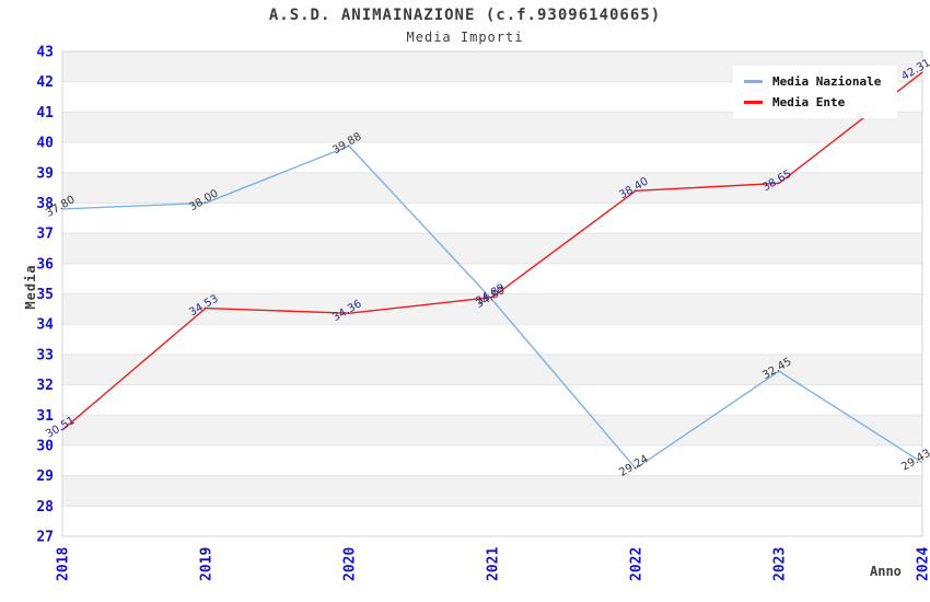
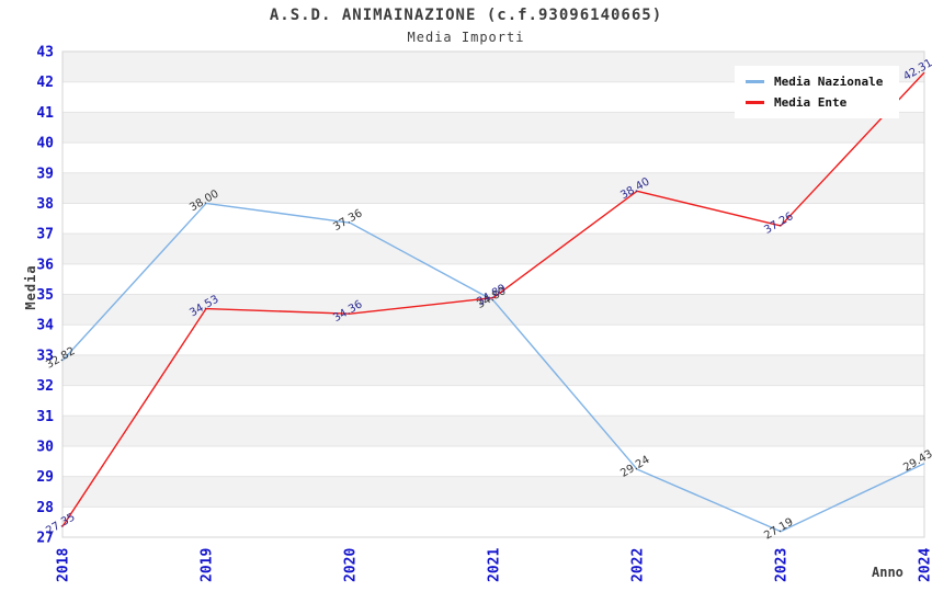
Media Nazionale/2018: 37.80 -> 32.82
Media Ente/2018: 30.51 -> 27.35
Media Nazionale/2020: 39.88 -> 37.36
Media Nazionale/2023: 32.45 -> 27.19
Media Ente/2023: 38.65 -> 37.26
